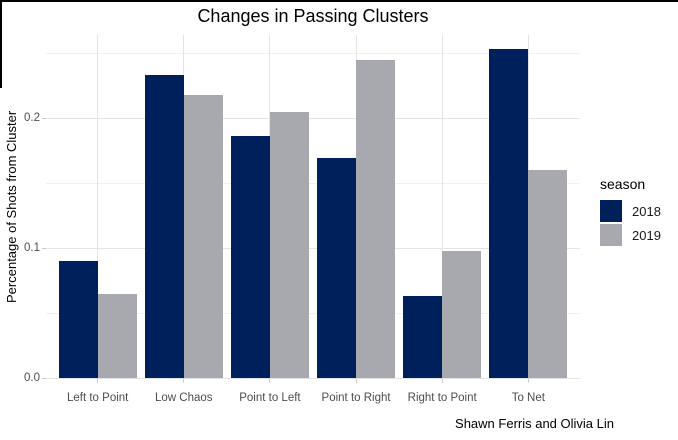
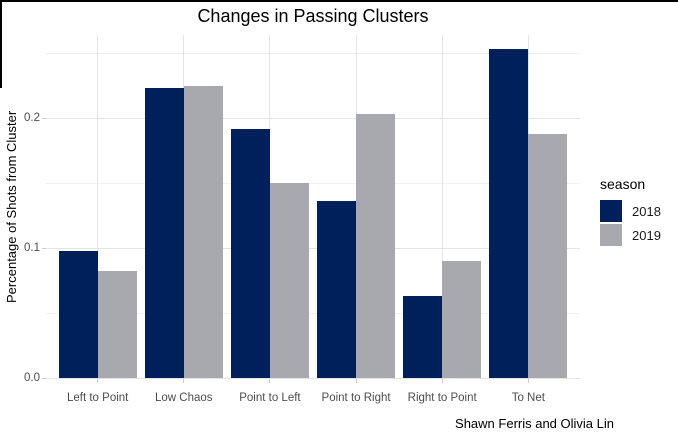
2018/Left to Point: 0.090 -> 0.098
2019/Left to Point: 0.065 -> 0.082
2018/Low Chaos: 0.233 -> 0.223
2019/Low Chaos: 0.218 -> 0.225
2018/Point to Left: 0.186 -> 0.192
2019/Point to Left: 0.205 -> 0.150
2018/Point to Right: 0.169 -> 0.136
2019/Point to Right: 0.245 -> 0.203
2019/Right to Point: 0.098 -> 0.090
2019/To Net: 0.160 -> 0.188
